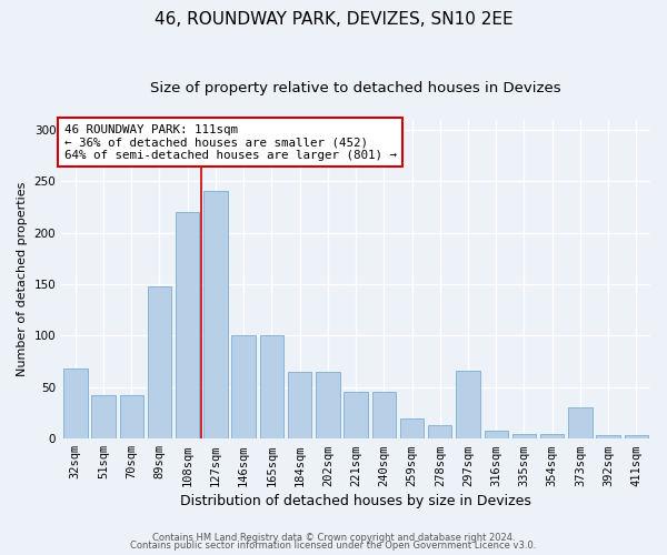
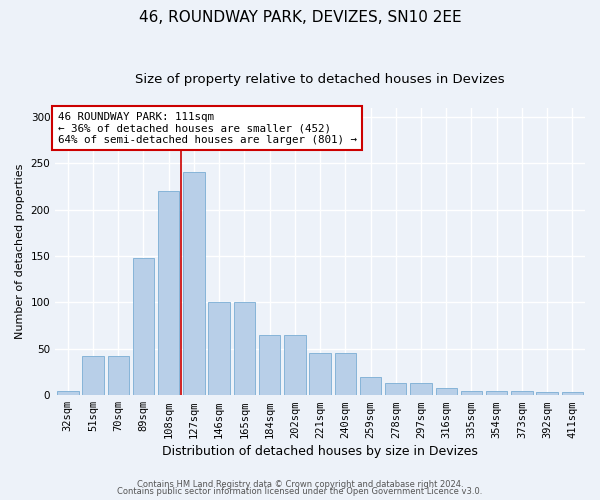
32sqm: 68 -> 5
297sqm: 66 -> 13
373sqm: 30 -> 5
